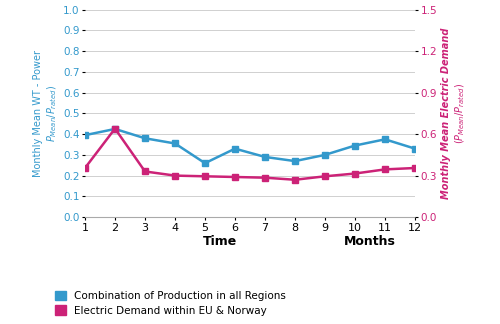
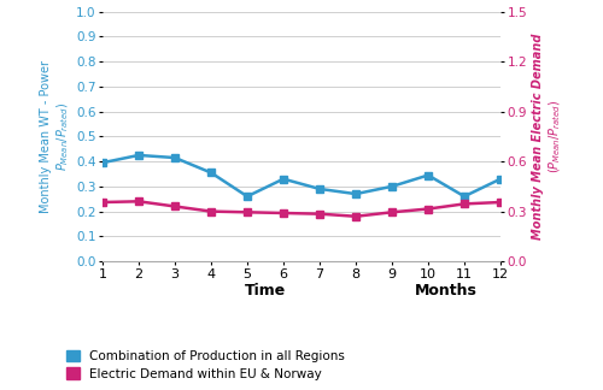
Electric Demand within EU & Norway/2: 0.64 -> 0.36
Combination of Production in all Regions/3: 0.380 -> 0.415
Combination of Production in all Regions/11: 0.375 -> 0.260
